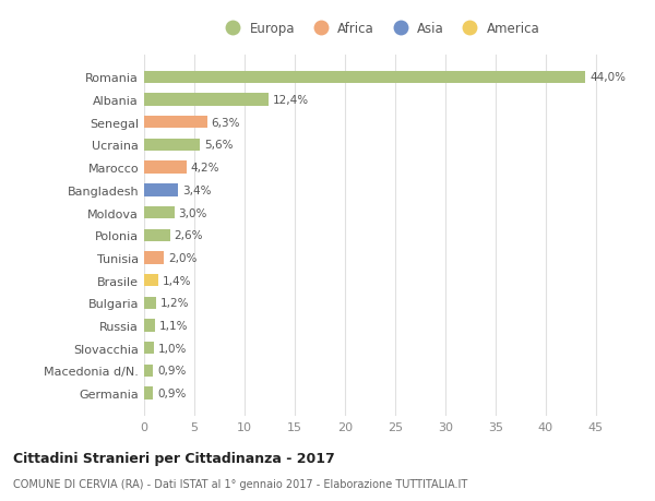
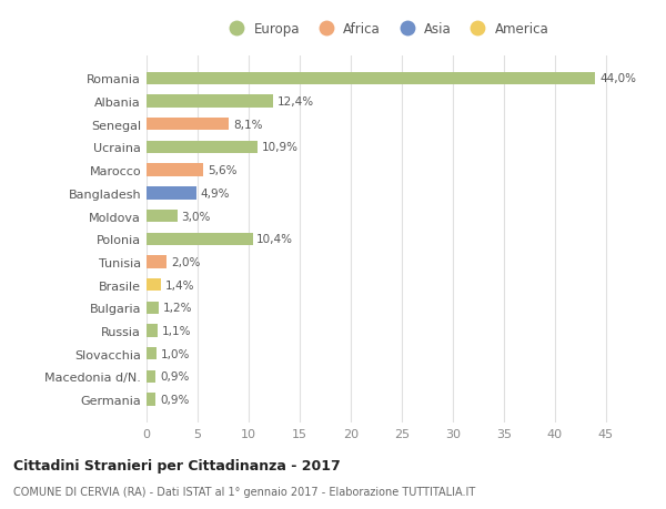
Senegal: 6,3% -> 8,1%
Ucraina: 5,6% -> 10,9%
Marocco: 4,2% -> 5,6%
Bangladesh: 3,4% -> 4,9%
Polonia: 2,6% -> 10,4%
